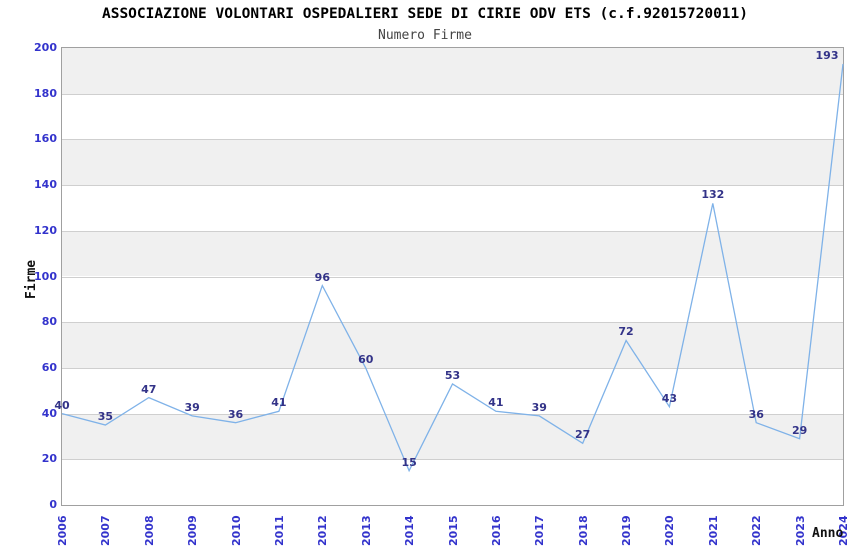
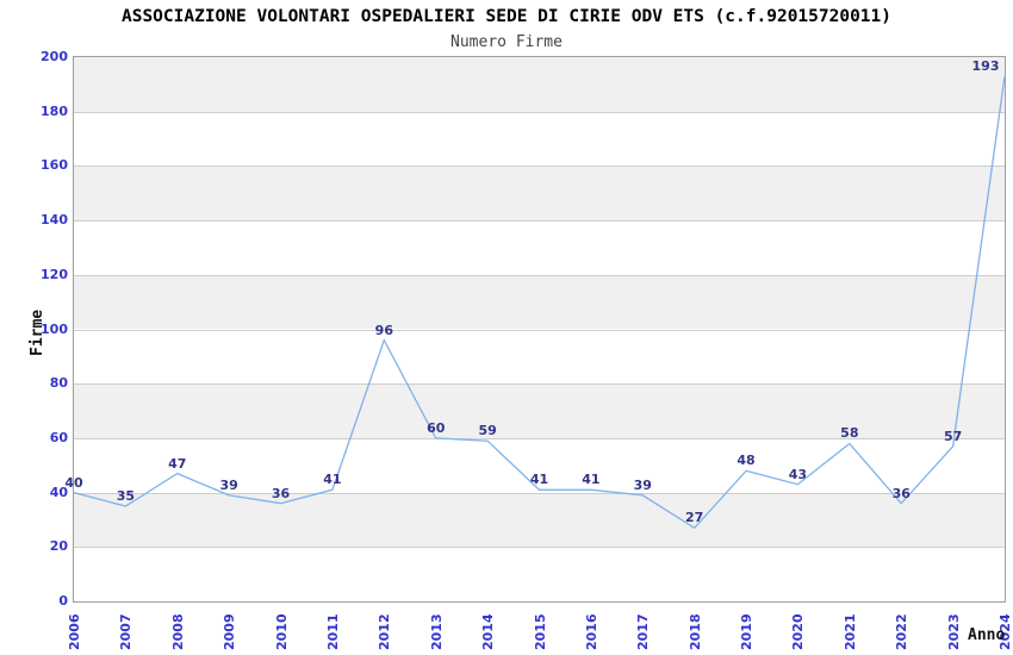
2014: 15 -> 59
2015: 53 -> 41
2019: 72 -> 48
2021: 132 -> 58
2023: 29 -> 57
